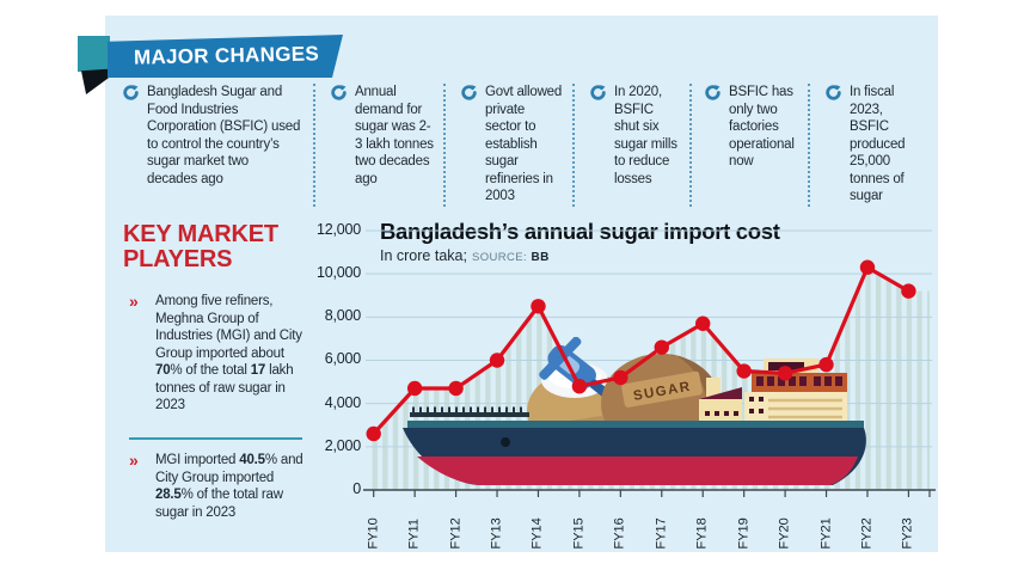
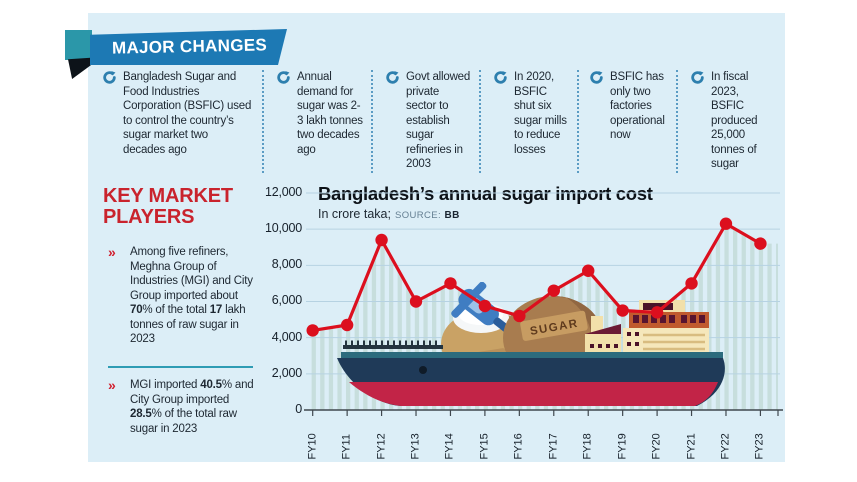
FY10: 2600 -> 4400
FY12: 4700 -> 9400
FY14: 8500 -> 7000
FY15: 4800 -> 5800
FY21: 5800 -> 7000
